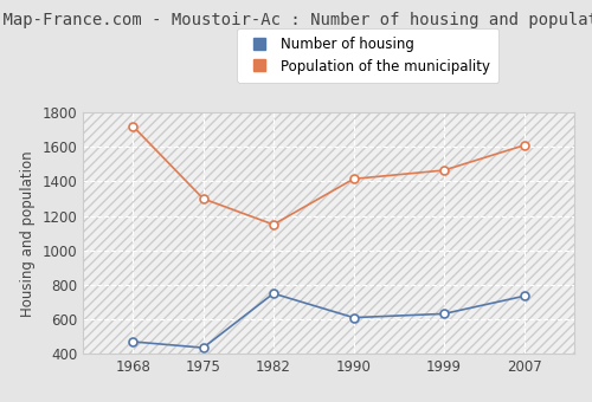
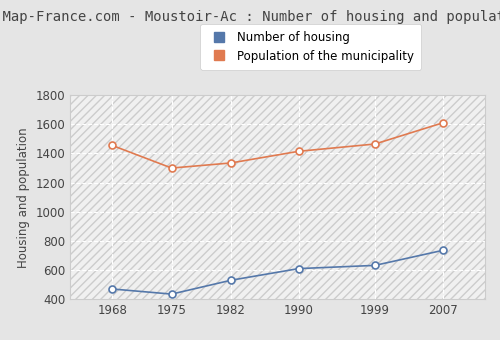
Population of the municipality/1968: 1720 -> 1460
Number of housing/1982: 750 -> 530
Population of the municipality/1982: 1150 -> 1340
